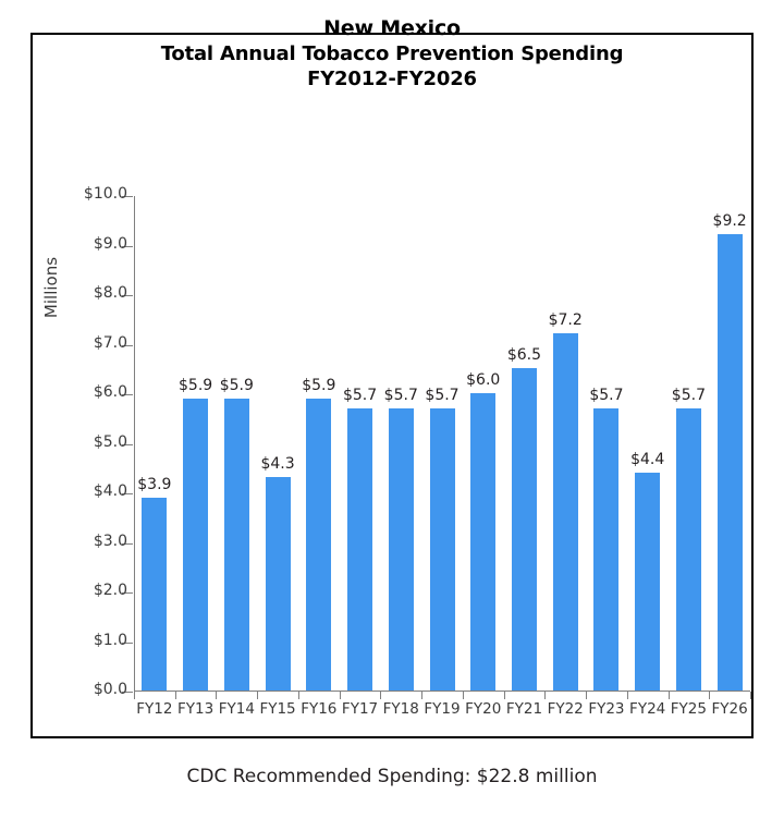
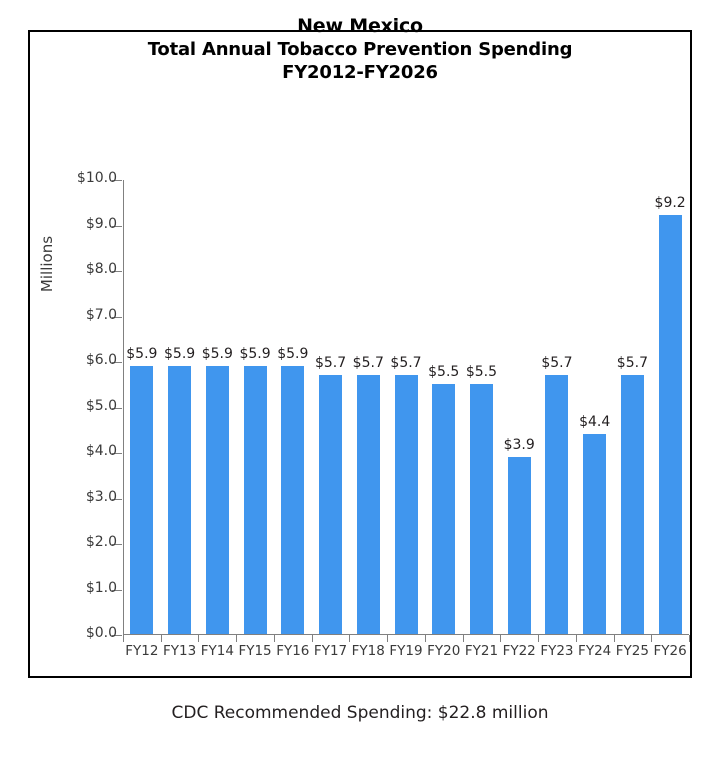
FY12: $3.9 -> $5.9
FY15: $4.3 -> $5.9
FY20: $6.0 -> $5.5
FY21: $6.5 -> $5.5
FY22: $7.2 -> $3.9
